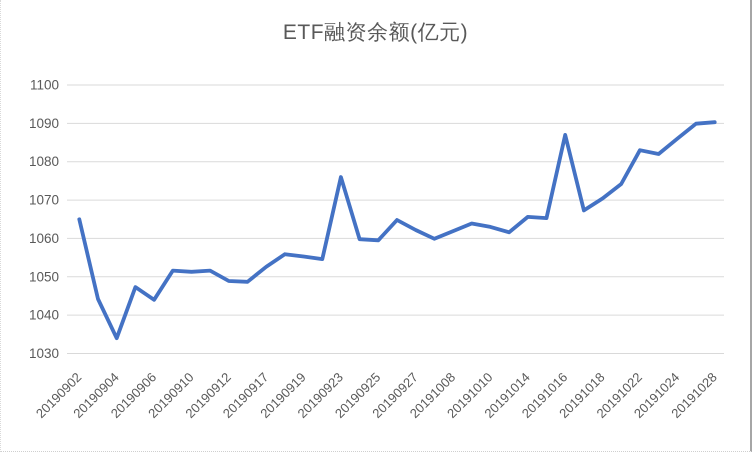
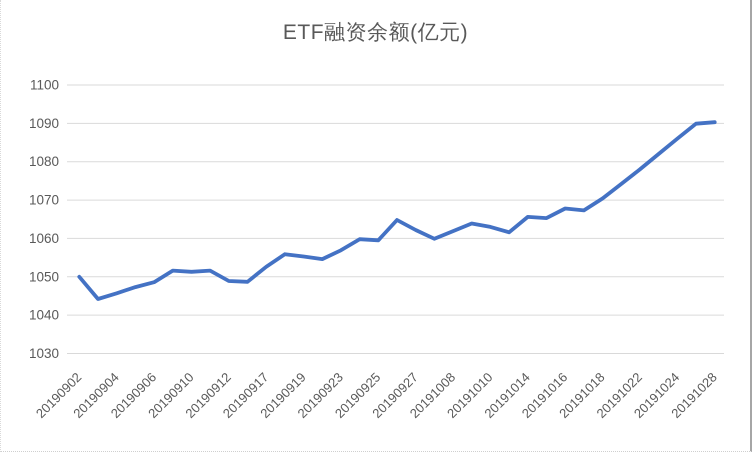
20190902: 1065 -> 1050
20190904: 1034 -> 1046
20190906: 1044 -> 1049
20190923: 1076 -> 1057
20191016: 1087 -> 1068
20191022: 1083 -> 1078
